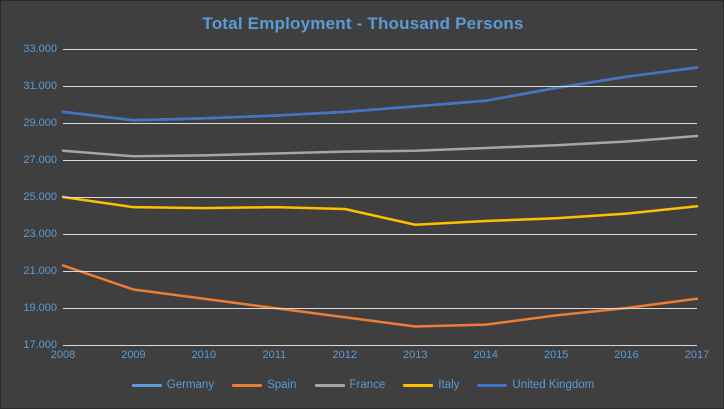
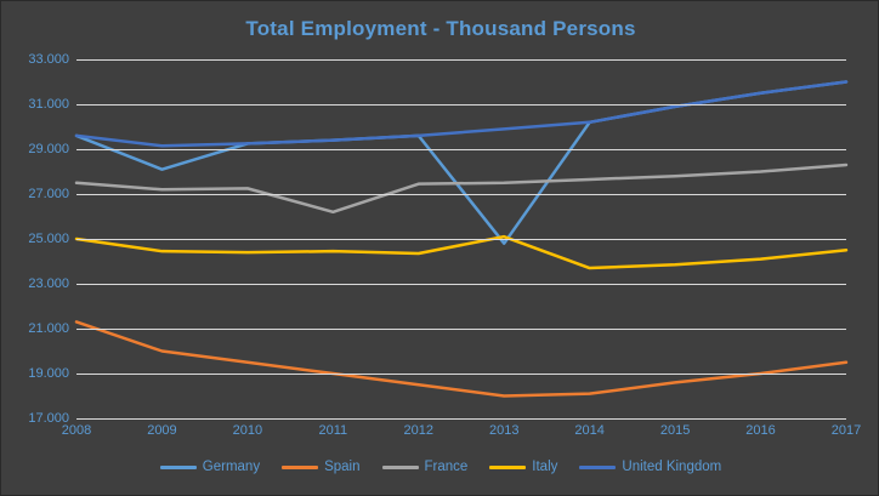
Germany/2009: 29200 -> 28100
France/2011: 27400 -> 26200
Germany/2013: 29900 -> 24800
Italy/2013: 23500 -> 25100
